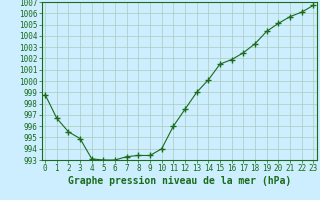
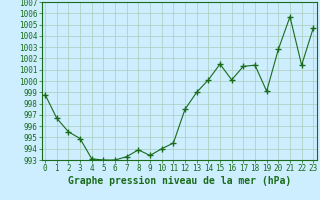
8: 993.4 -> 993.9
11: 996.0 -> 994.5
16: 1001.9 -> 1000.1
17: 1002.5 -> 1001.3
18: 1003.3 -> 1001.4
19: 1004.4 -> 999.1
20: 1005.1 -> 1002.8
22: 1006.1 -> 1001.4
23: 1006.7 -> 1004.7
